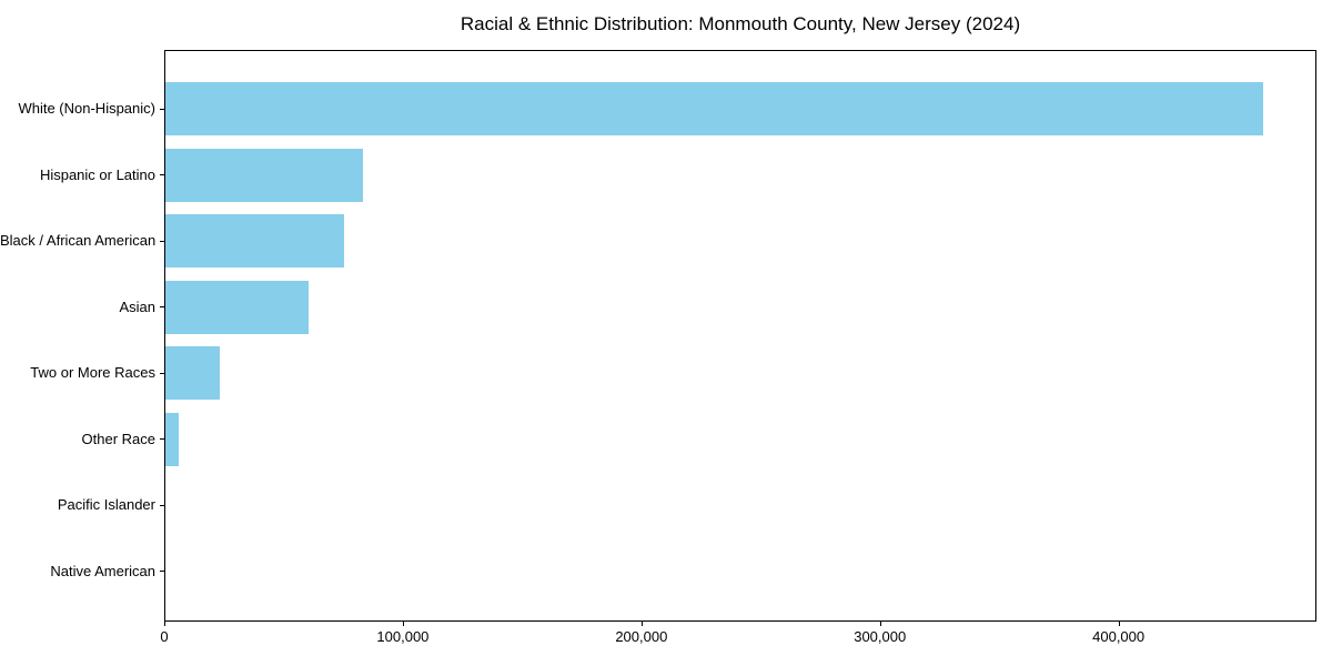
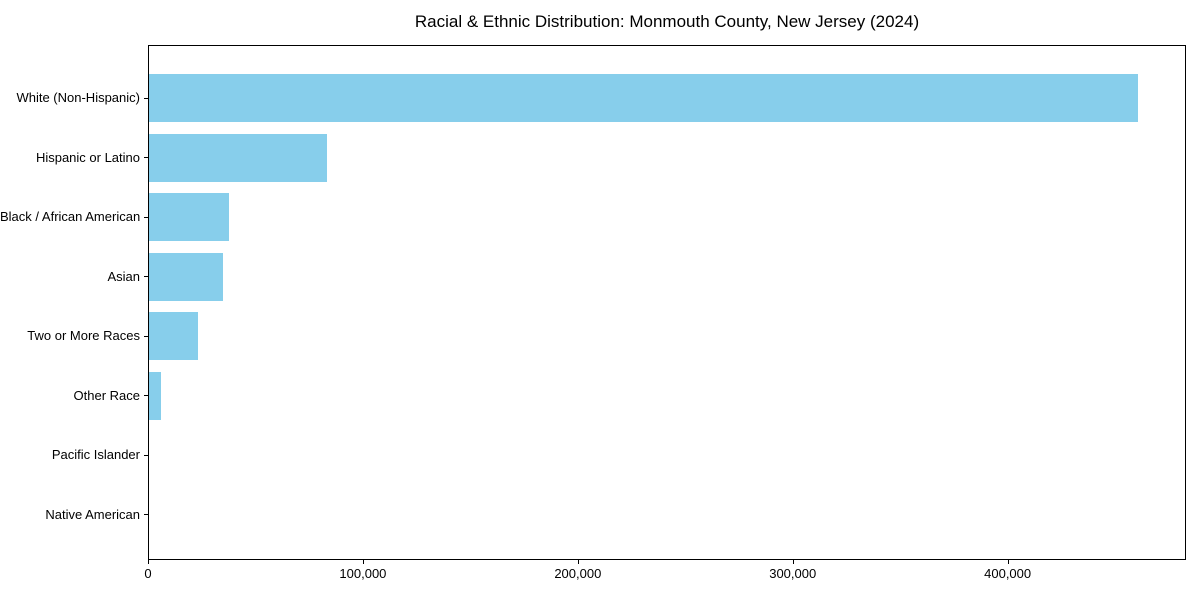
Black / African American: 75000 -> 37000
Asian: 60000 -> 34000
